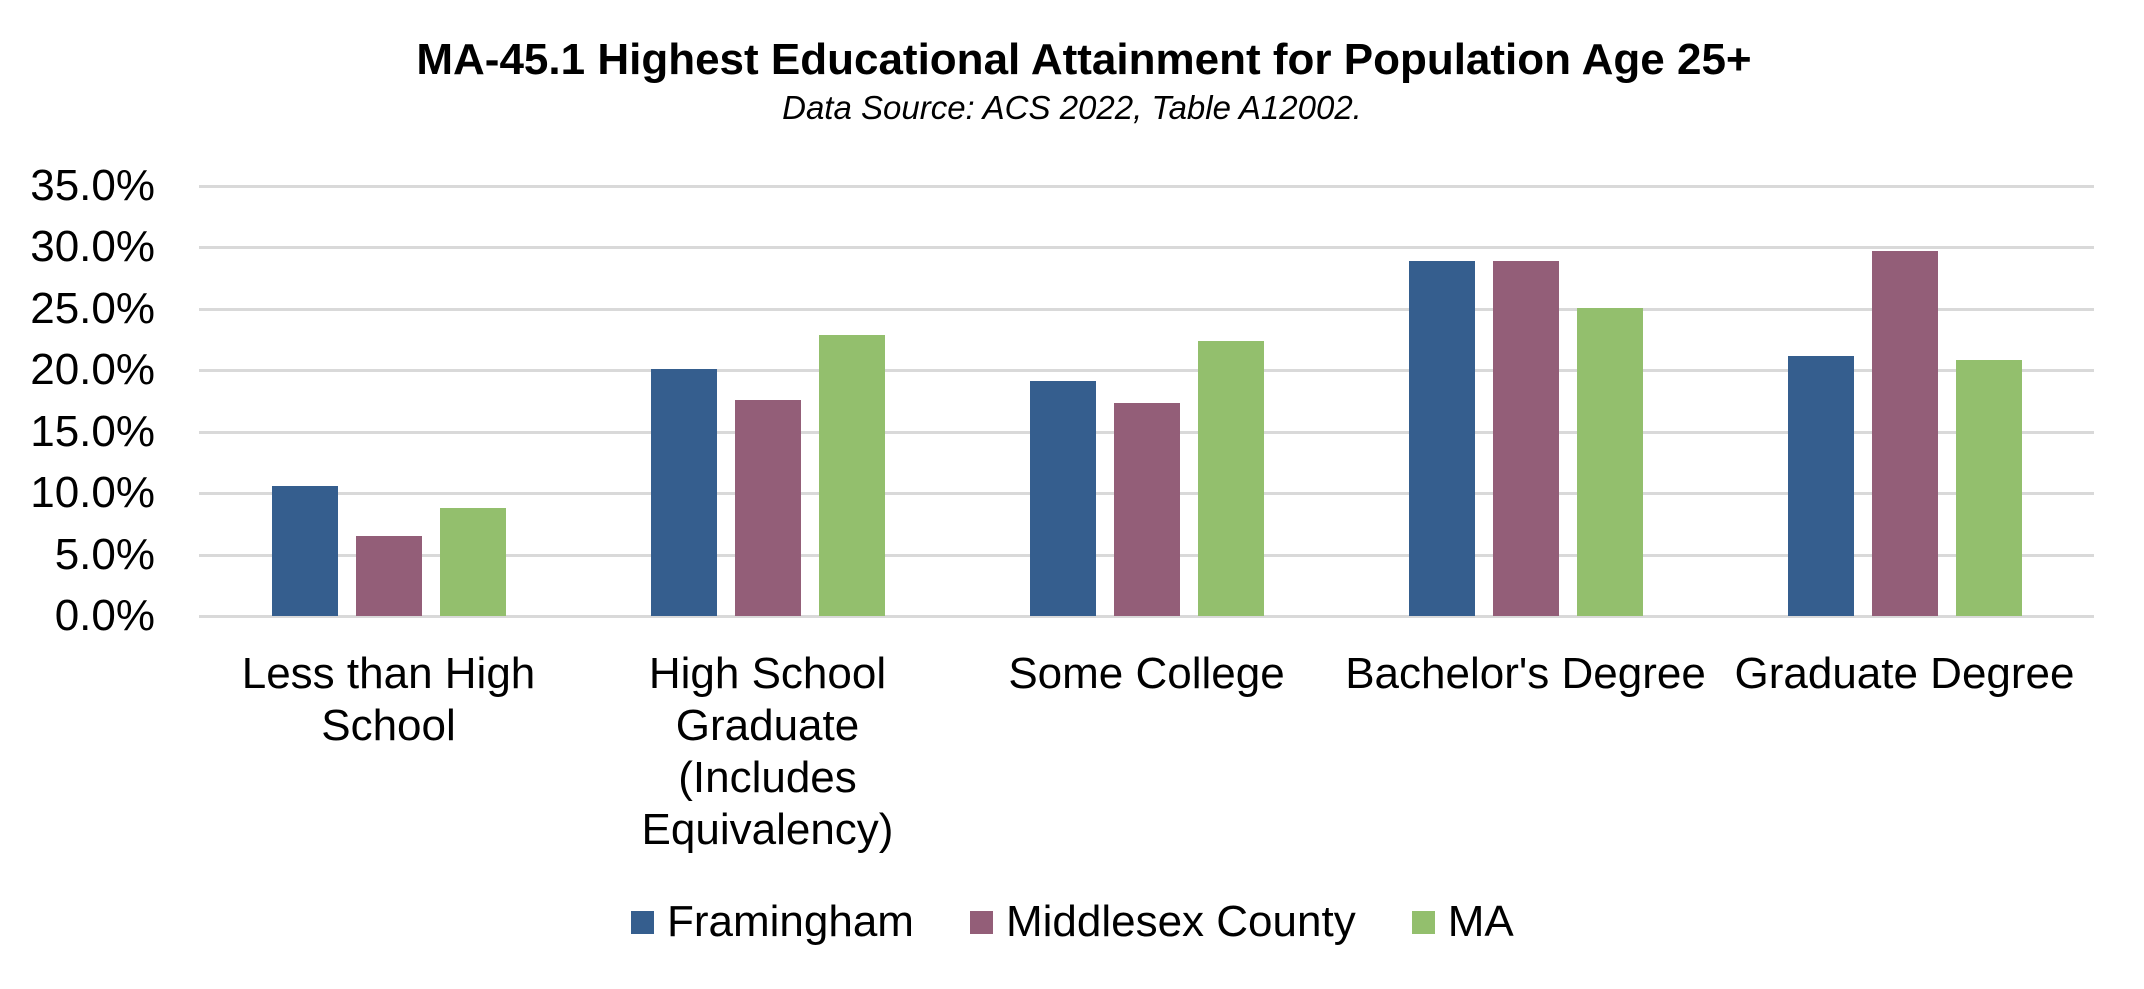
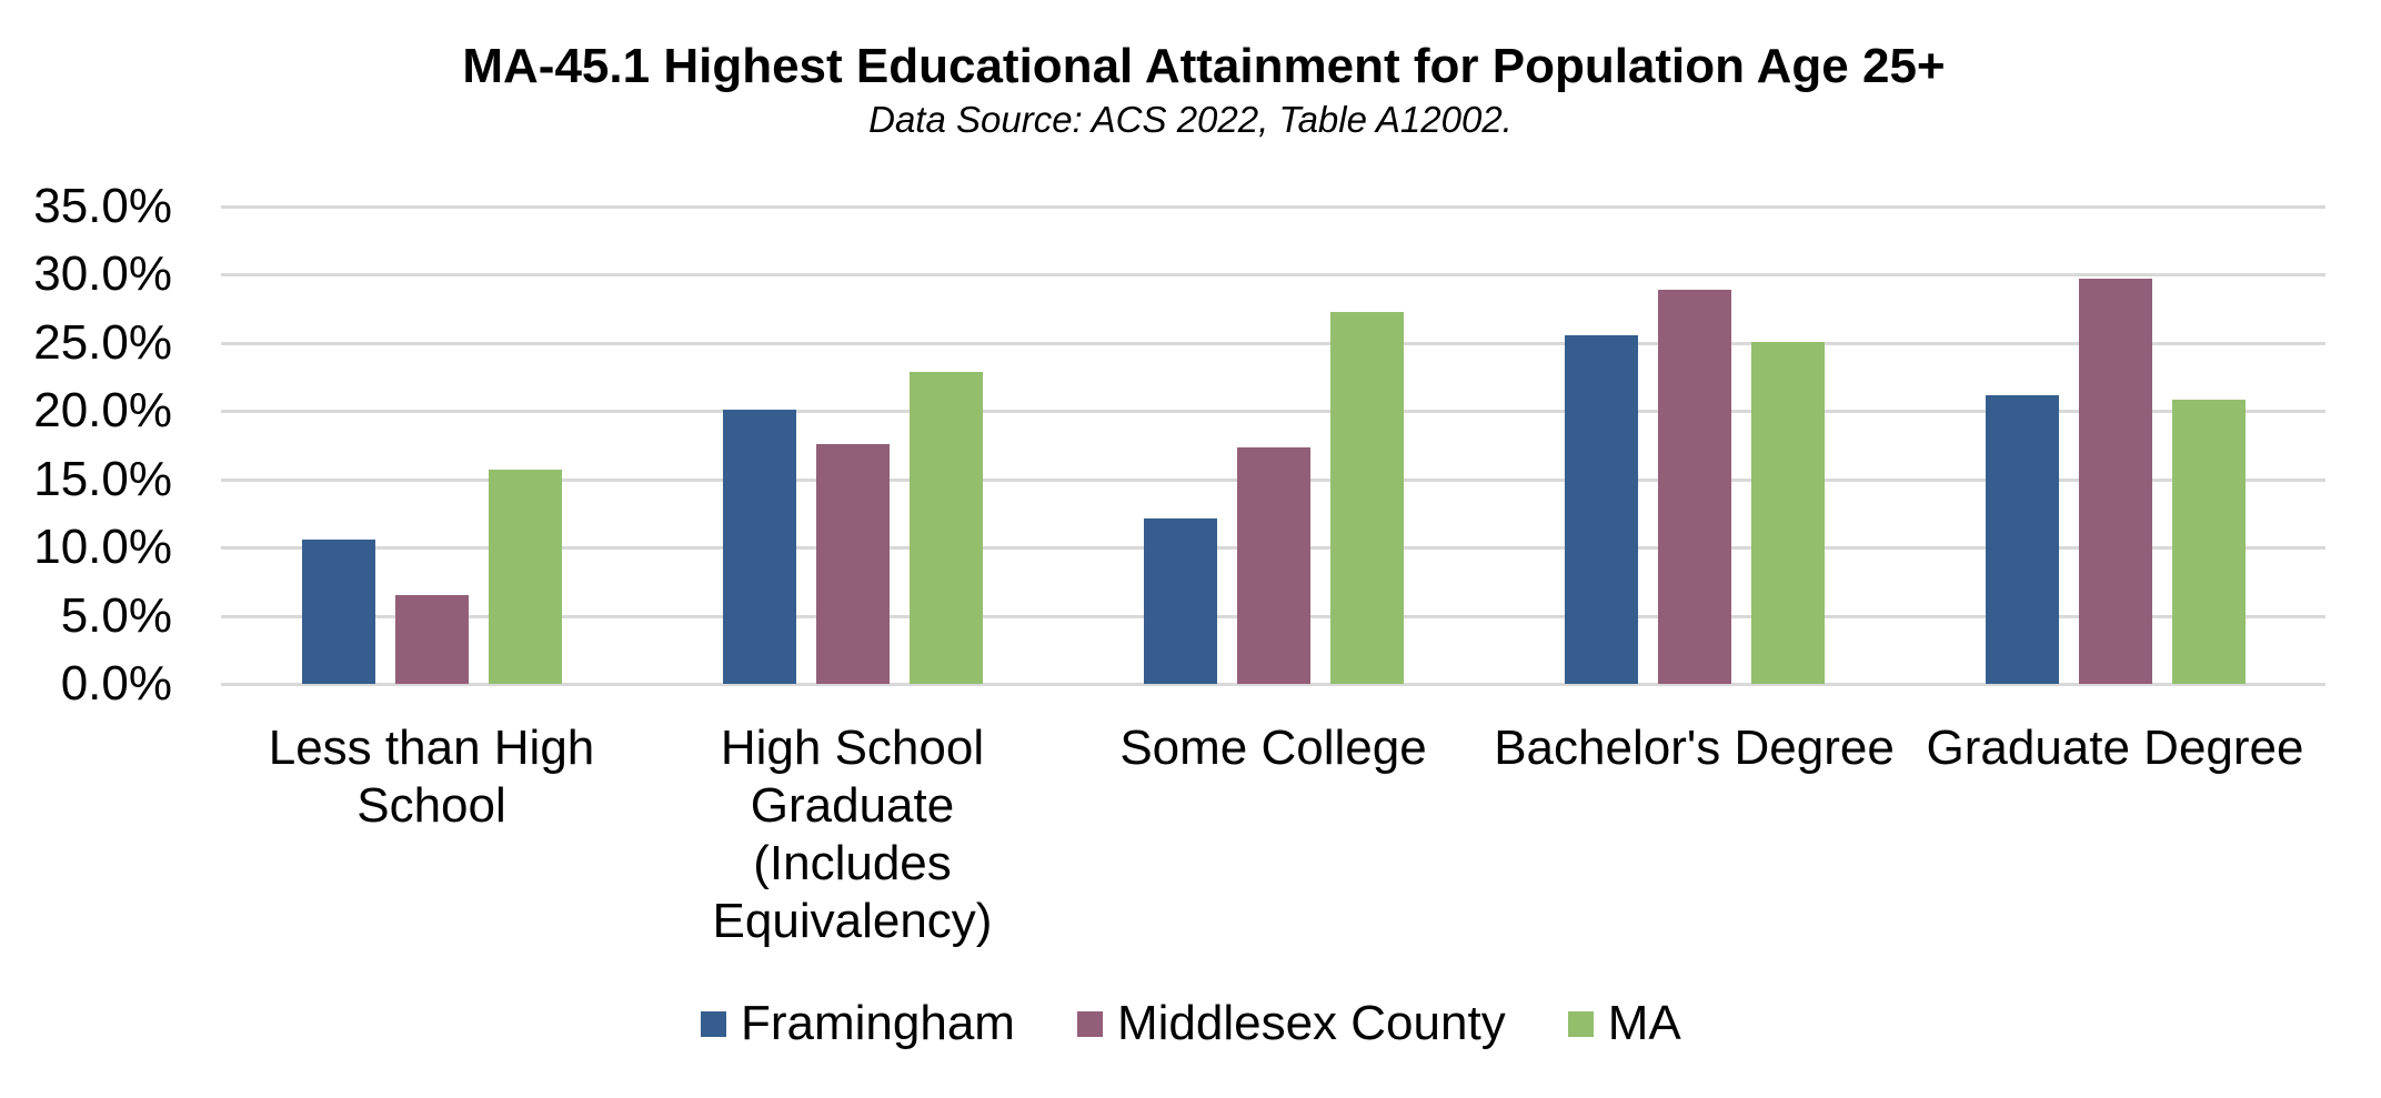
MA/Less than High School: 8.8% -> 15.7%
Framingham/Some College: 19.1% -> 12.1%
MA/Some College: 22.4% -> 27.3%
Framingham/Bachelor's Degree: 28.9% -> 25.6%
